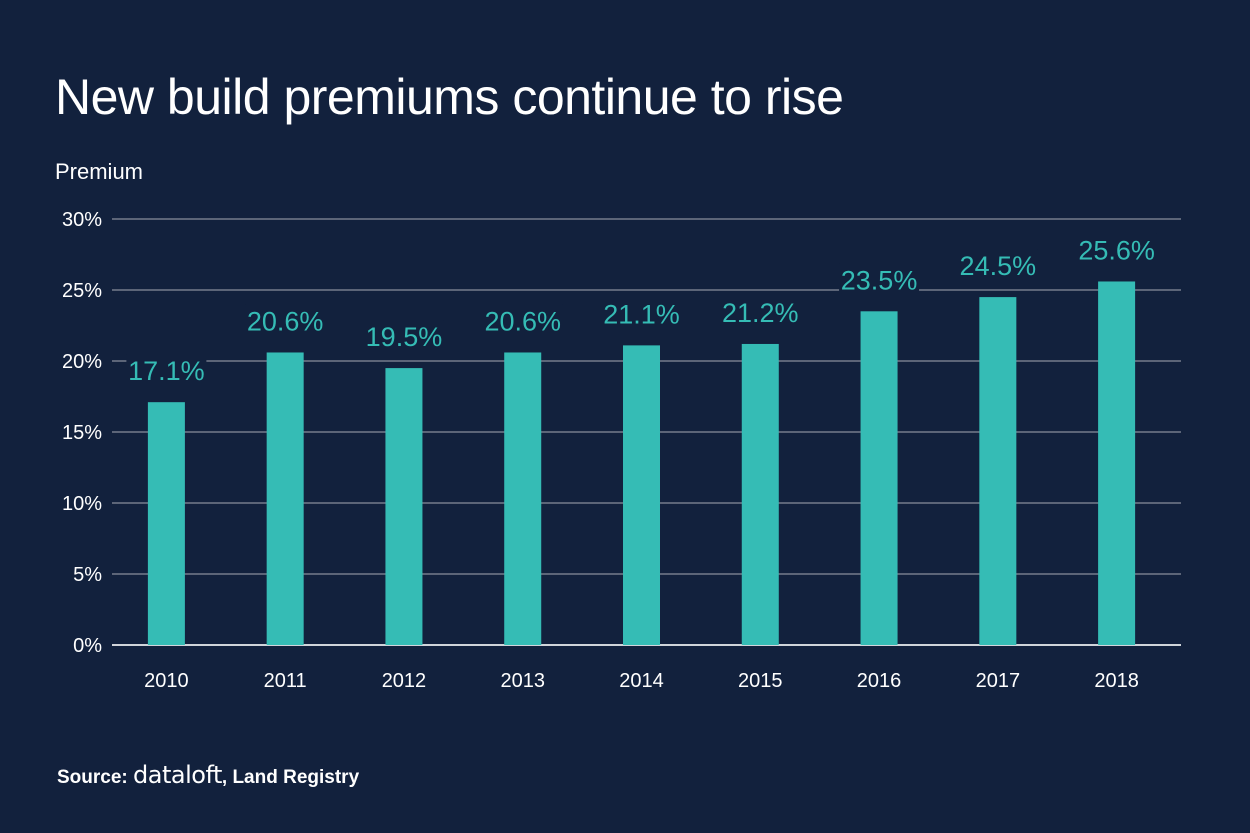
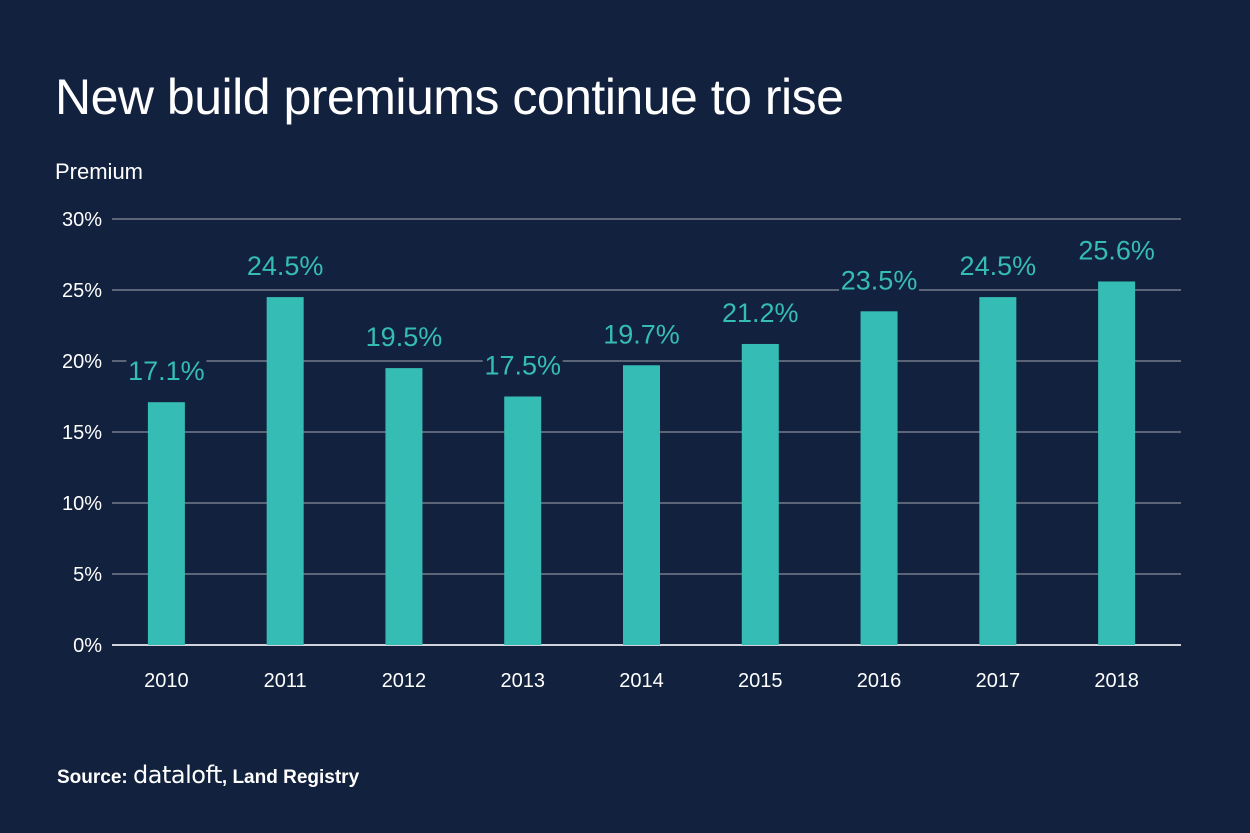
2011: 20.6% -> 24.5%
2013: 20.6% -> 17.5%
2014: 21.1% -> 19.7%
